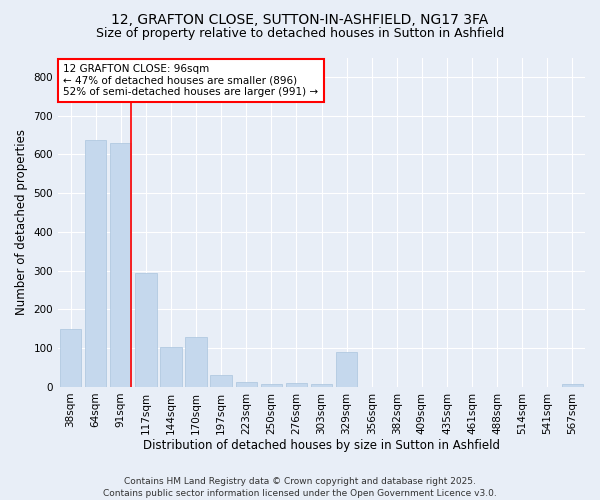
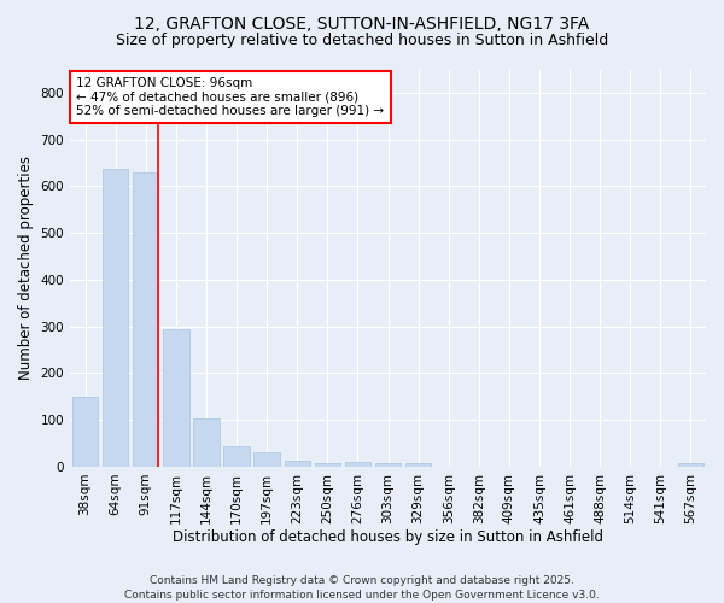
170sqm: 130 -> 45
329sqm: 90 -> 8
